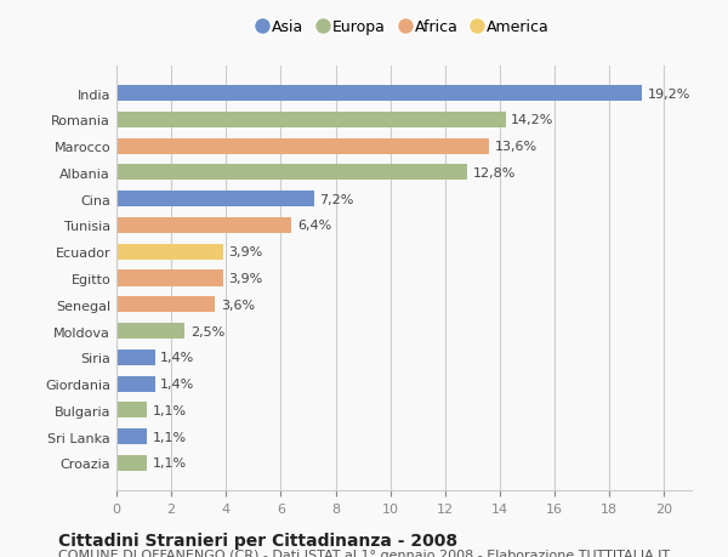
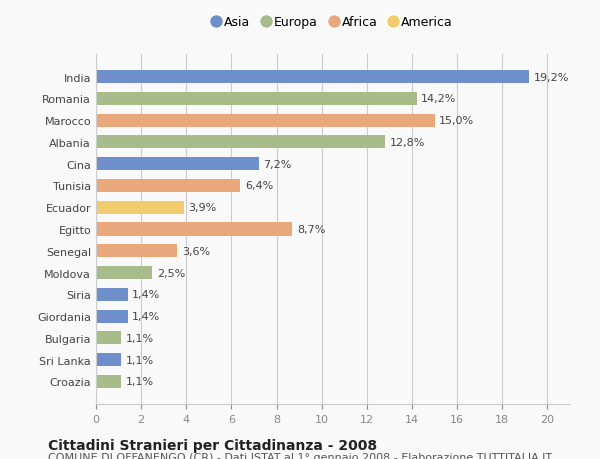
Marocco: 13,6% -> 15,0%
Egitto: 3,9% -> 8,7%
